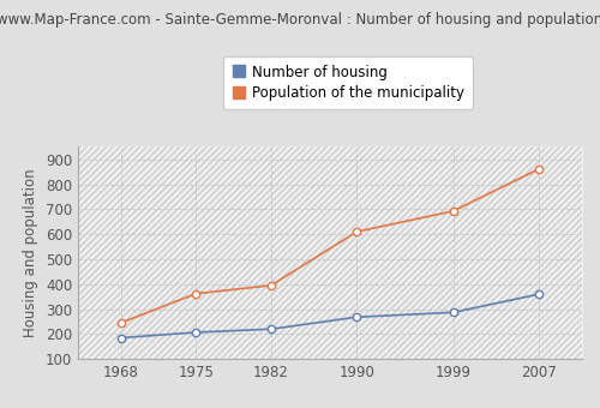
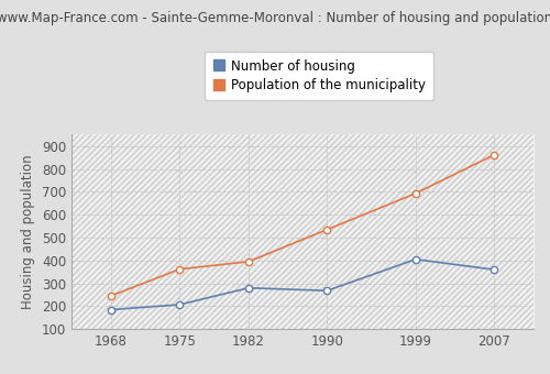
Number of housing/1982: 220 -> 280
Population of the municipality/1990: 610 -> 535
Number of housing/1999: 287 -> 405
